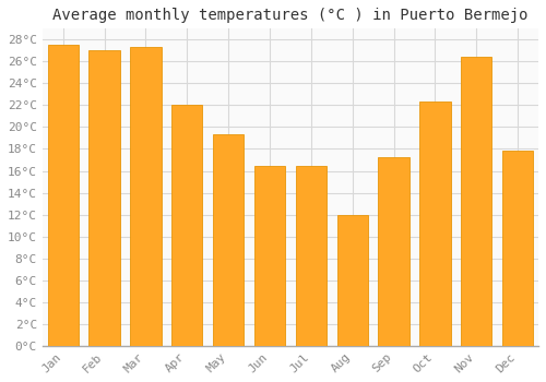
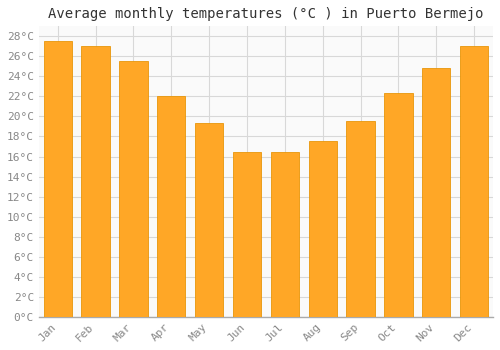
Mar: 27.3°C -> 25.5°C
Aug: 12.0°C -> 17.5°C
Sep: 17.2°C -> 19.5°C
Nov: 26.4°C -> 24.8°C
Dec: 17.8°C -> 27.0°C
